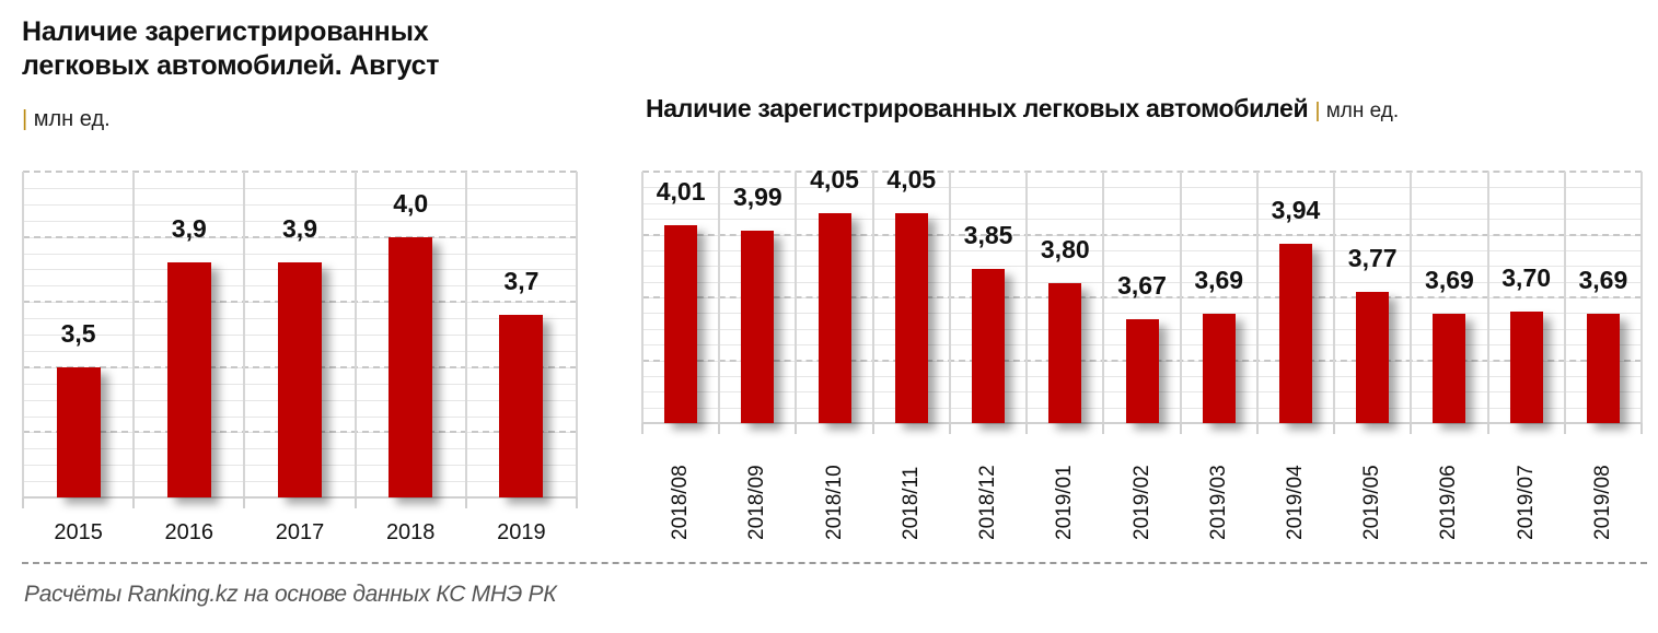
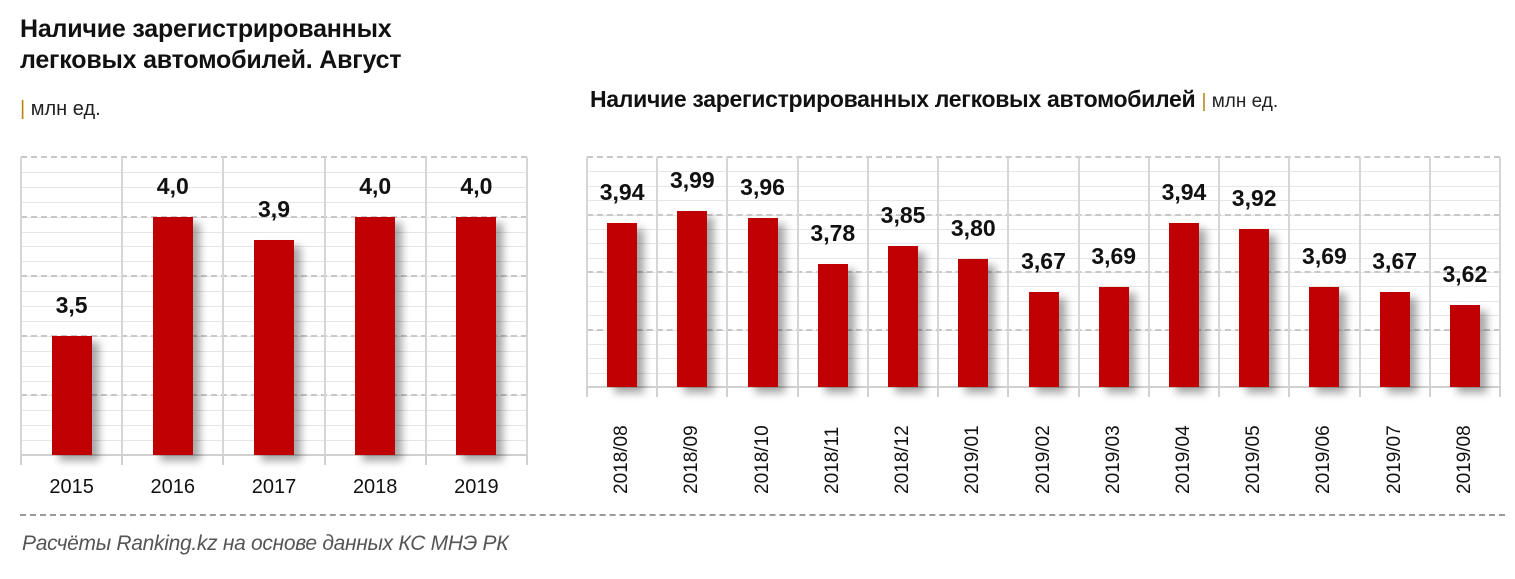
Наличие зарегистрированных легковых автомобилей. Август/2016: 3,9 -> 4,0
Наличие зарегистрированных легковых автомобилей. Август/2019: 3,7 -> 4,0
Наличие зарегистрированных легковых автомобилей/2018/08: 4,01 -> 3,94
Наличие зарегистрированных легковых автомобилей/2018/10: 4,05 -> 3,96
Наличие зарегистрированных легковых автомобилей/2018/11: 4,05 -> 3,78
Наличие зарегистрированных легковых автомобилей/2019/05: 3,77 -> 3,92
Наличие зарегистрированных легковых автомобилей/2019/07: 3,70 -> 3,67
Наличие зарегистрированных легковых автомобилей/2019/08: 3,69 -> 3,62
